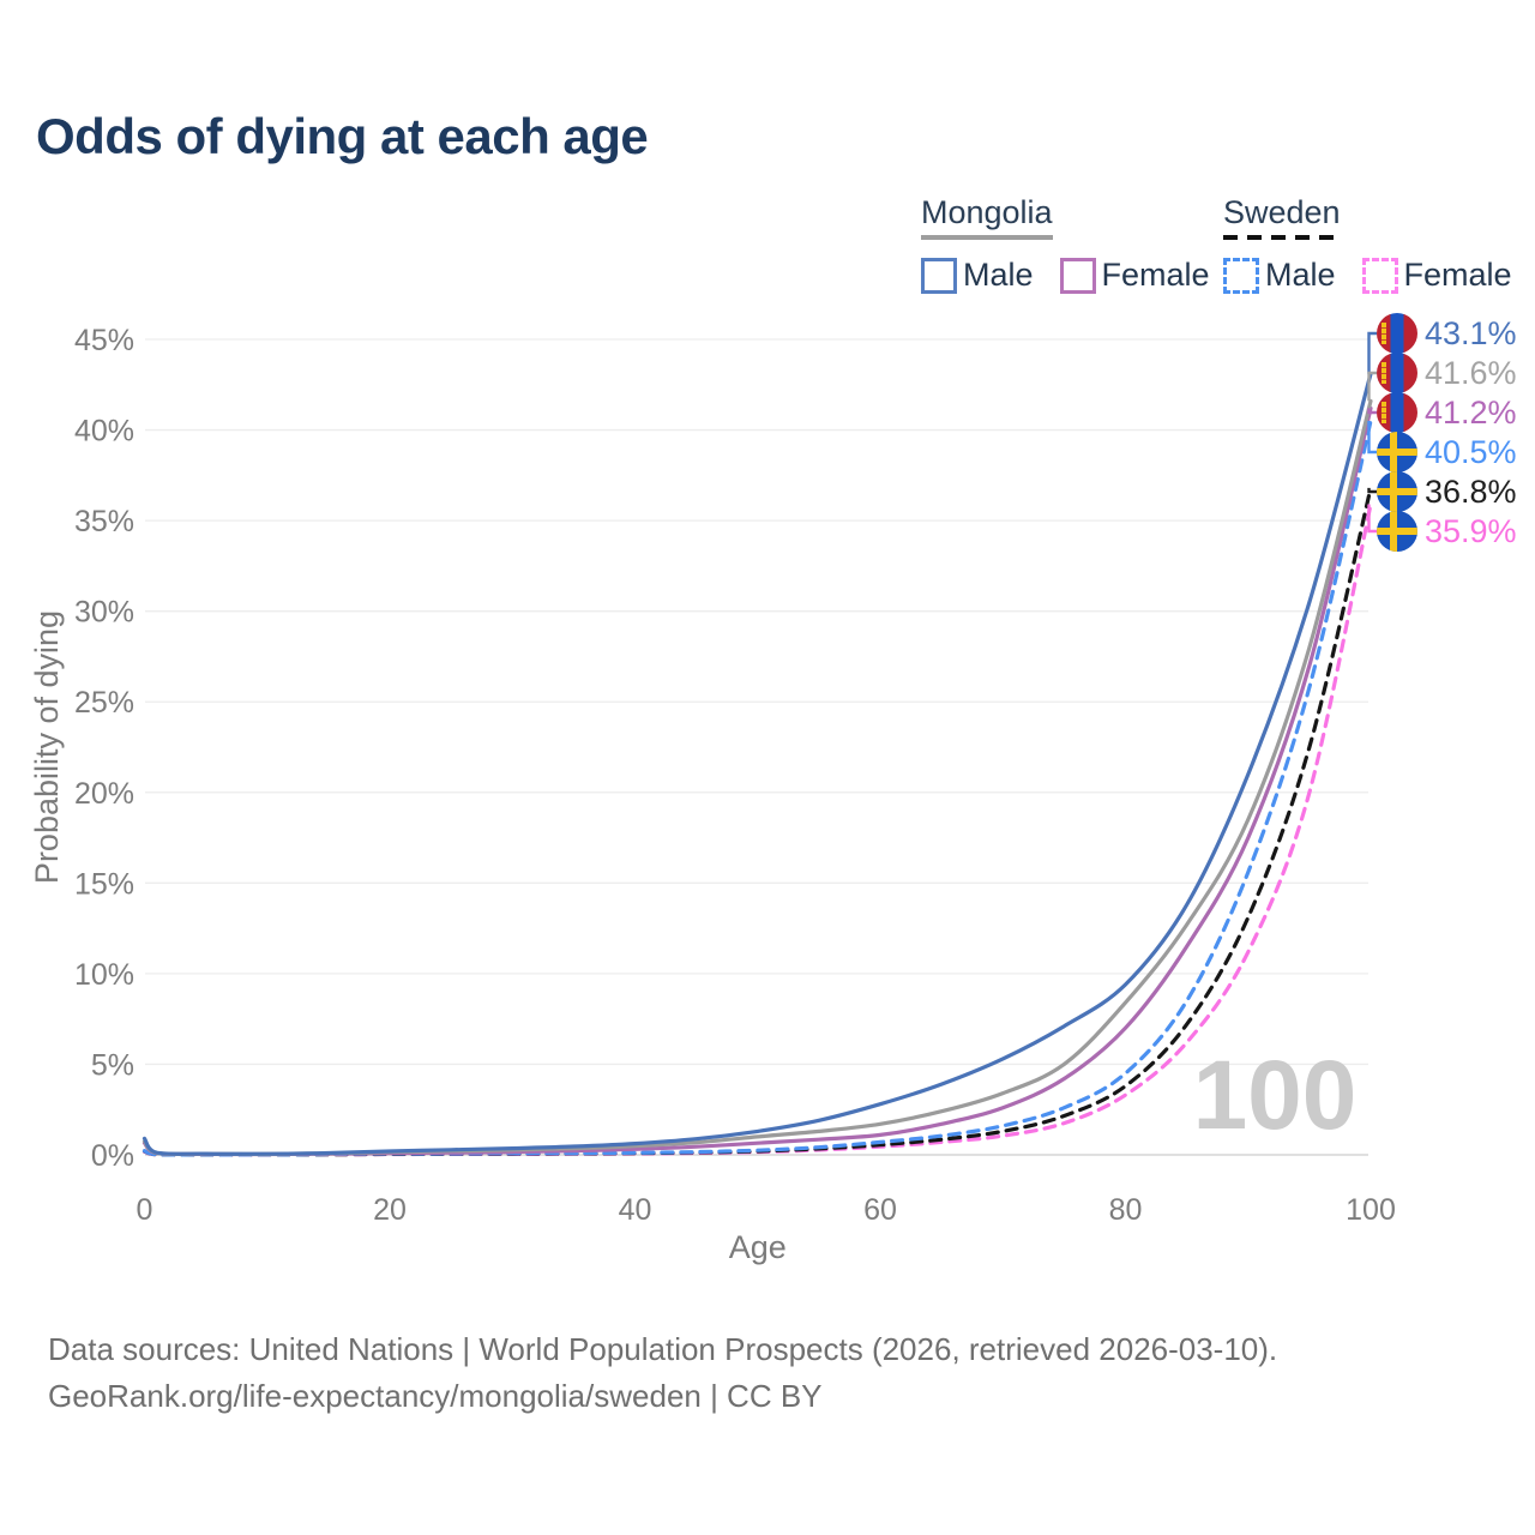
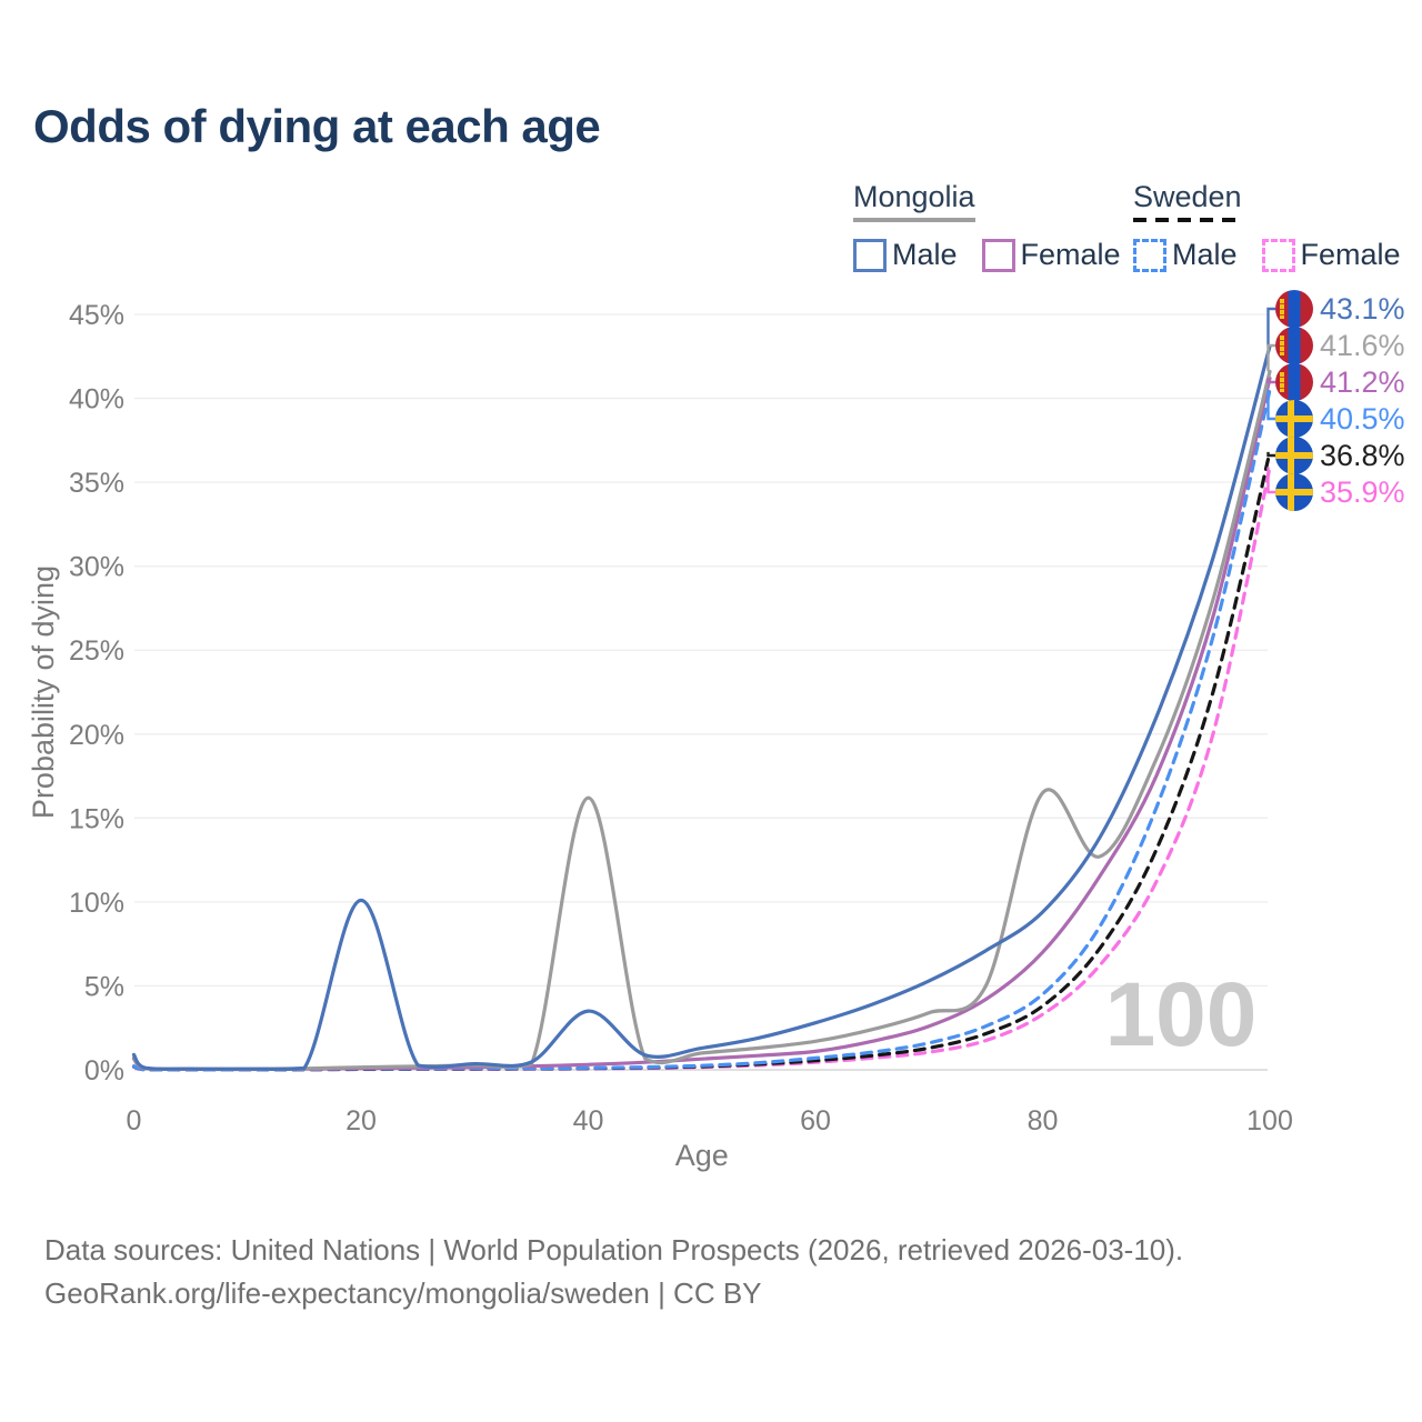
Mongolia Male/20: 0.2% -> 10.1%
Mongolia Male/40: 0.6% -> 3.5%
Mongolia/40: 0.5% -> 16.2%
Mongolia/80: 8.4% -> 16.5%
